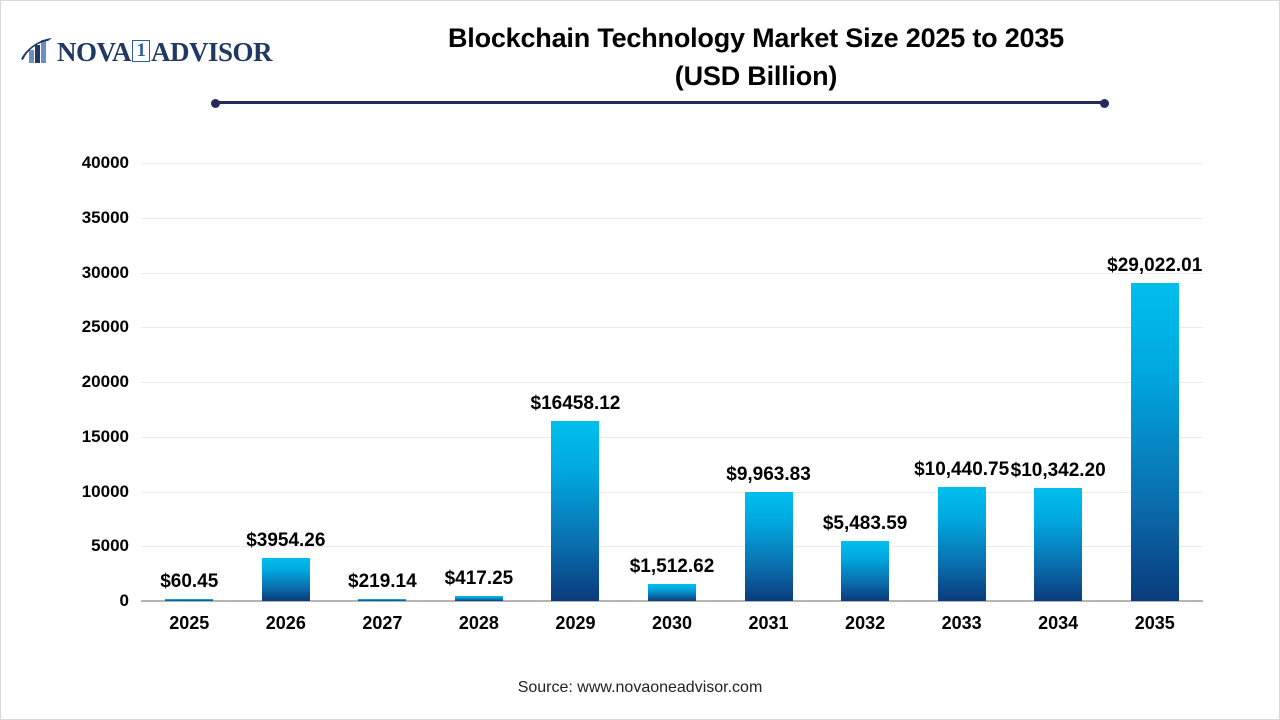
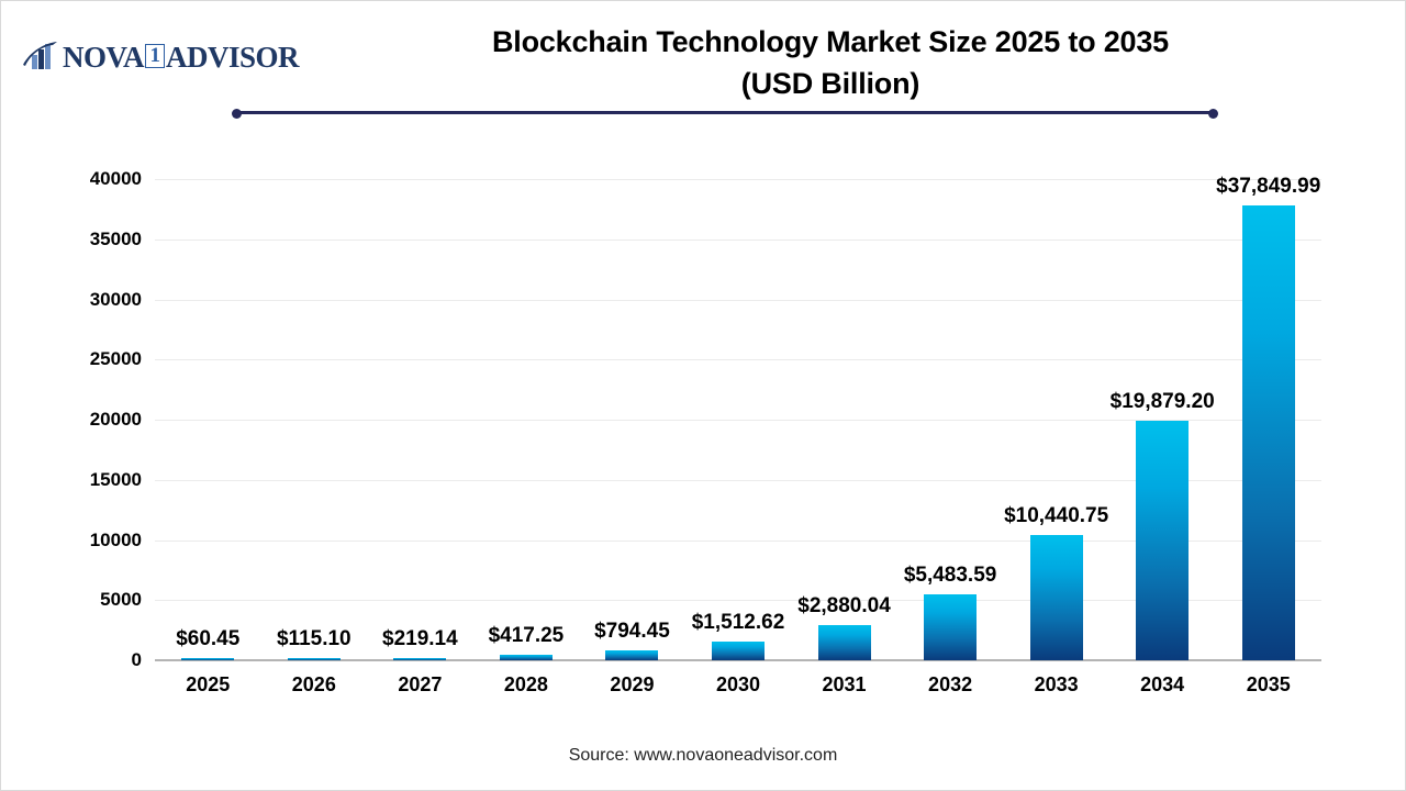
2026: $3954.26 -> $115.10
2029: $16458.12 -> $794.45
2031: $9,963.83 -> $2,880.04
2034: $10,342.20 -> $19,879.20
2035: $29,022.01 -> $37,849.99
